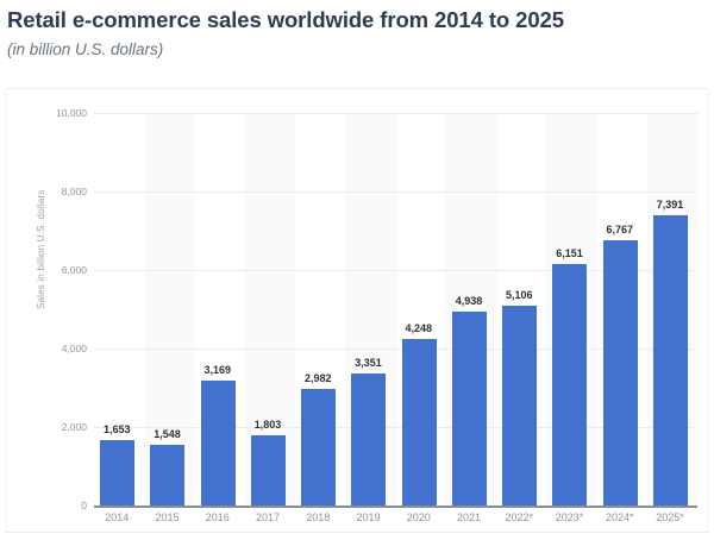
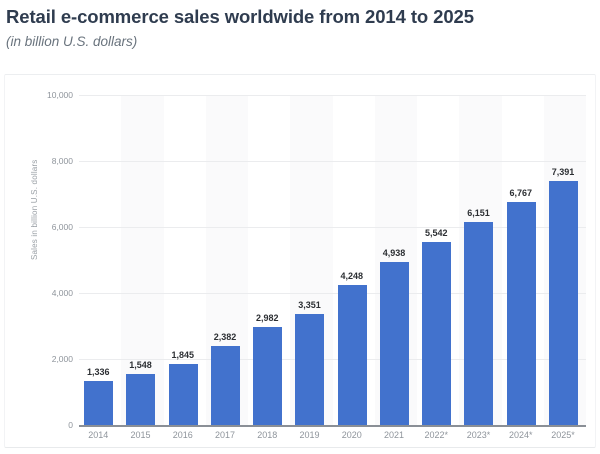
2014: 1,653 -> 1,336
2016: 3,169 -> 1,845
2017: 1,803 -> 2,382
2022*: 5,106 -> 5,542
